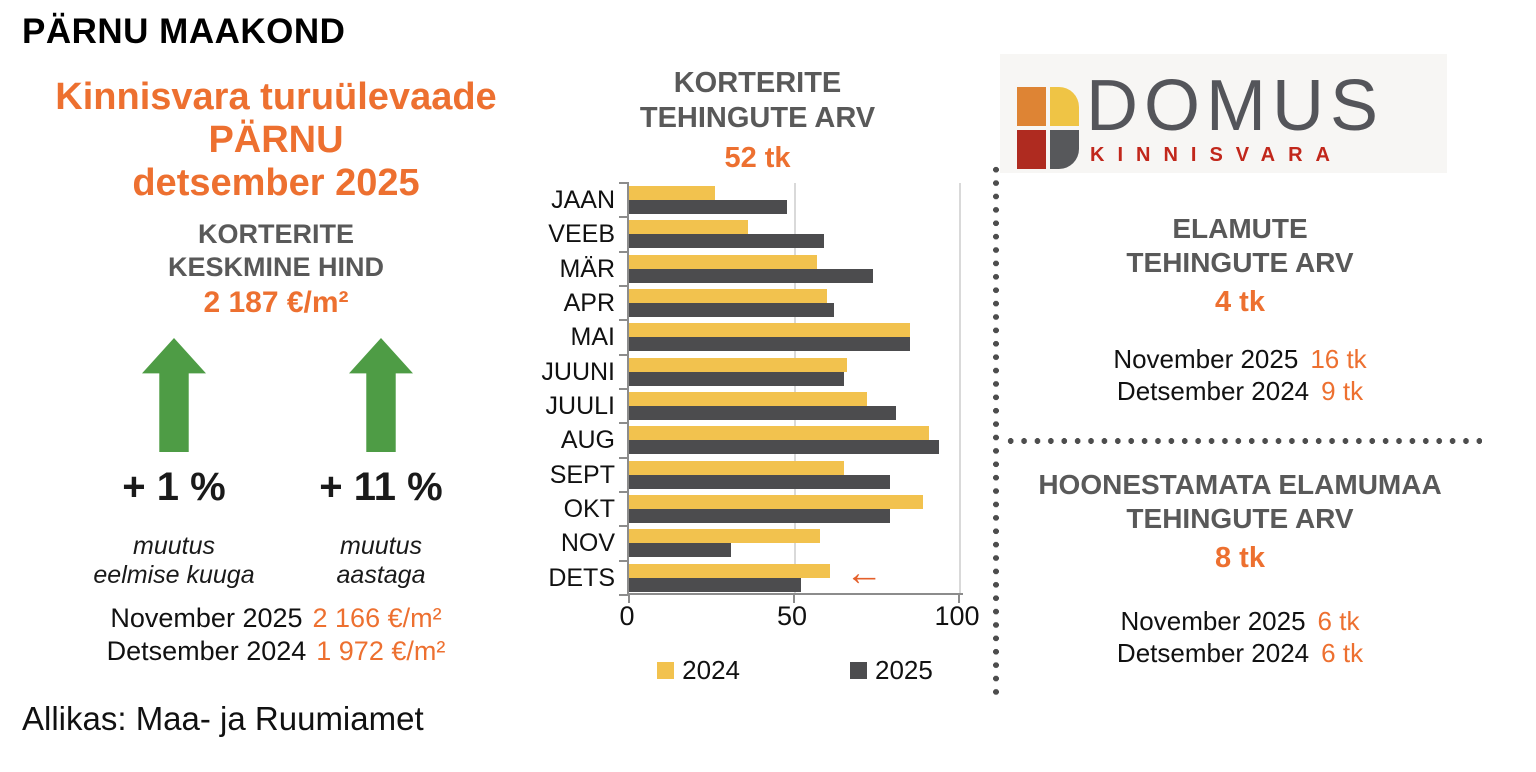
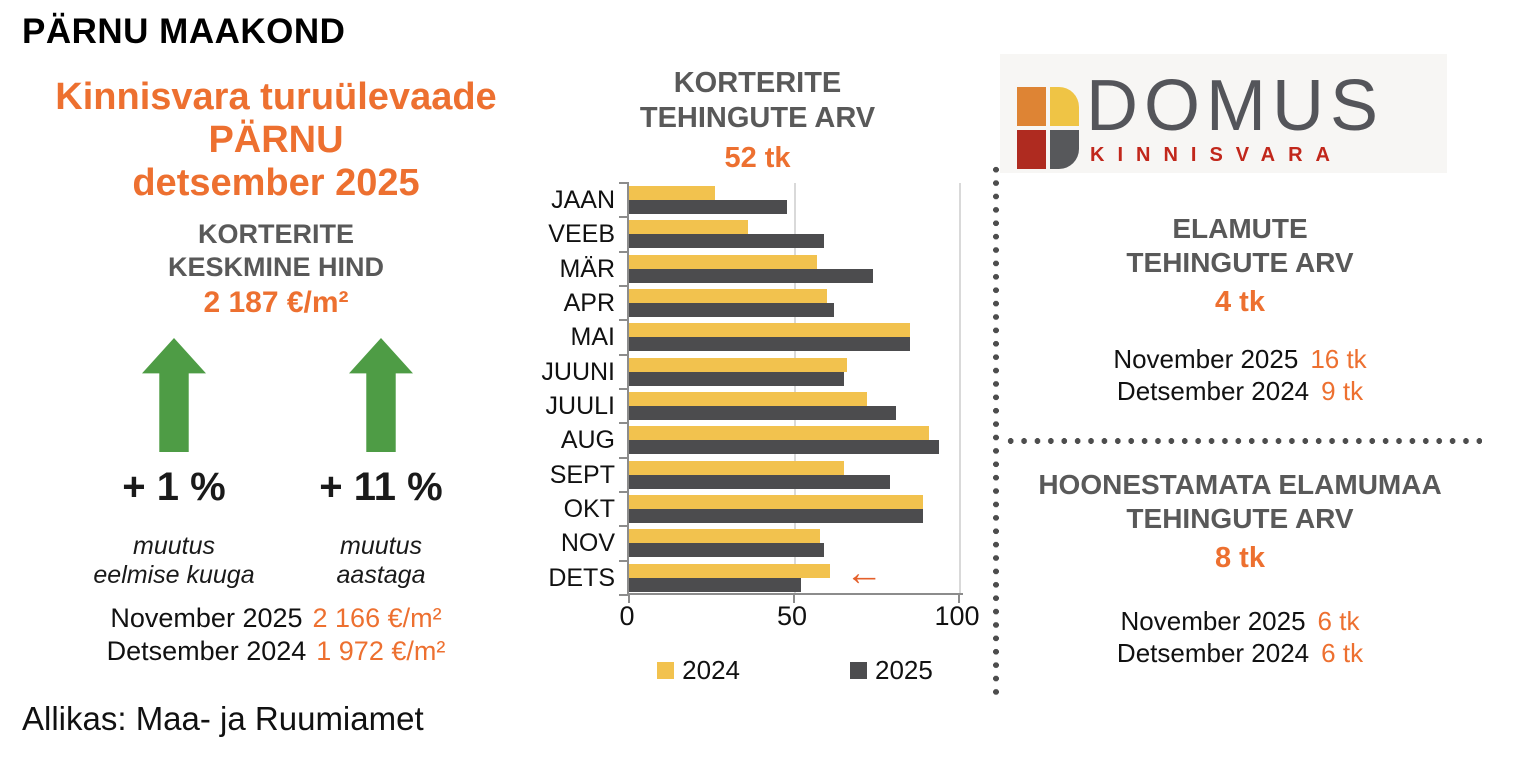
2025/OKT: 79 -> 89
2025/NOV: 31 -> 59
